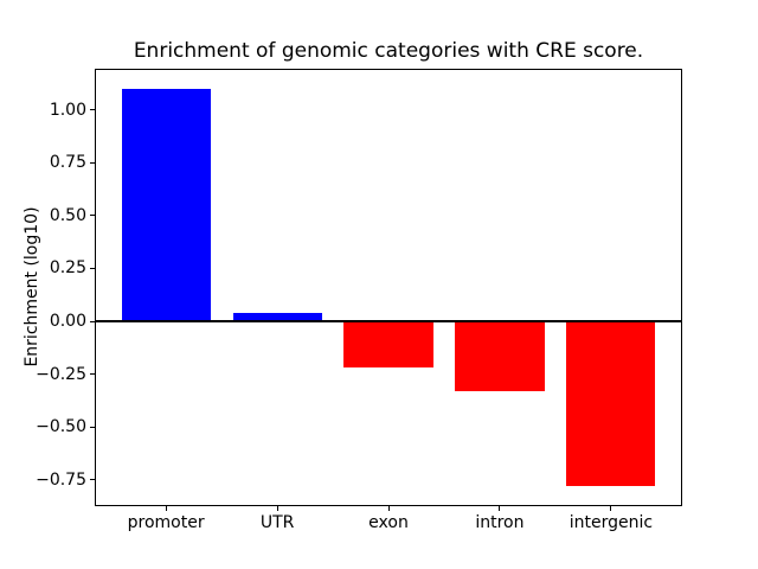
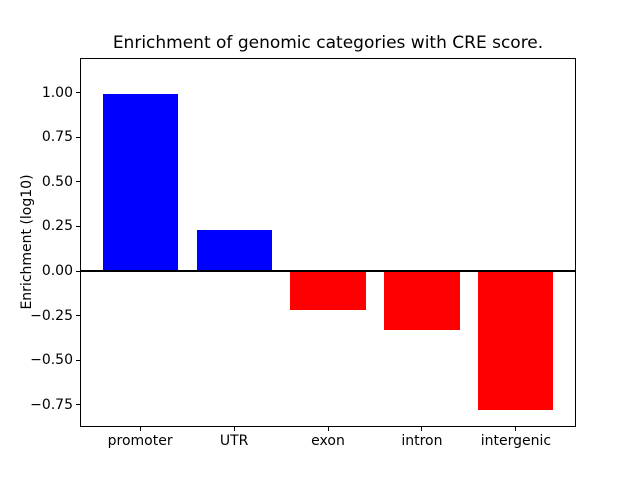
promoter: 1.10 -> 0.99
UTR: 0.04 -> 0.23
